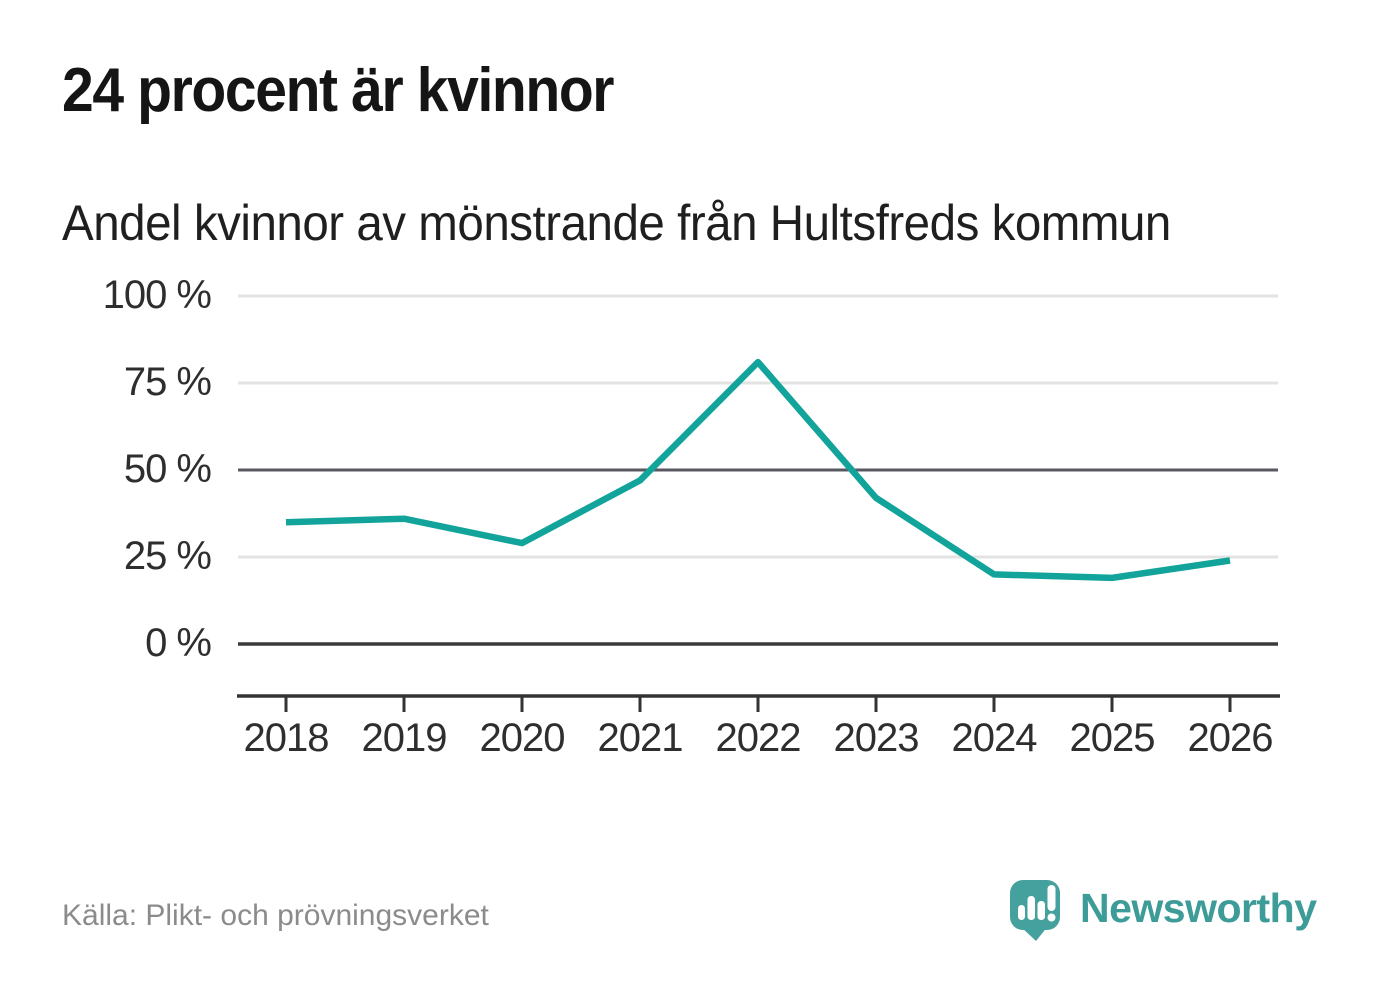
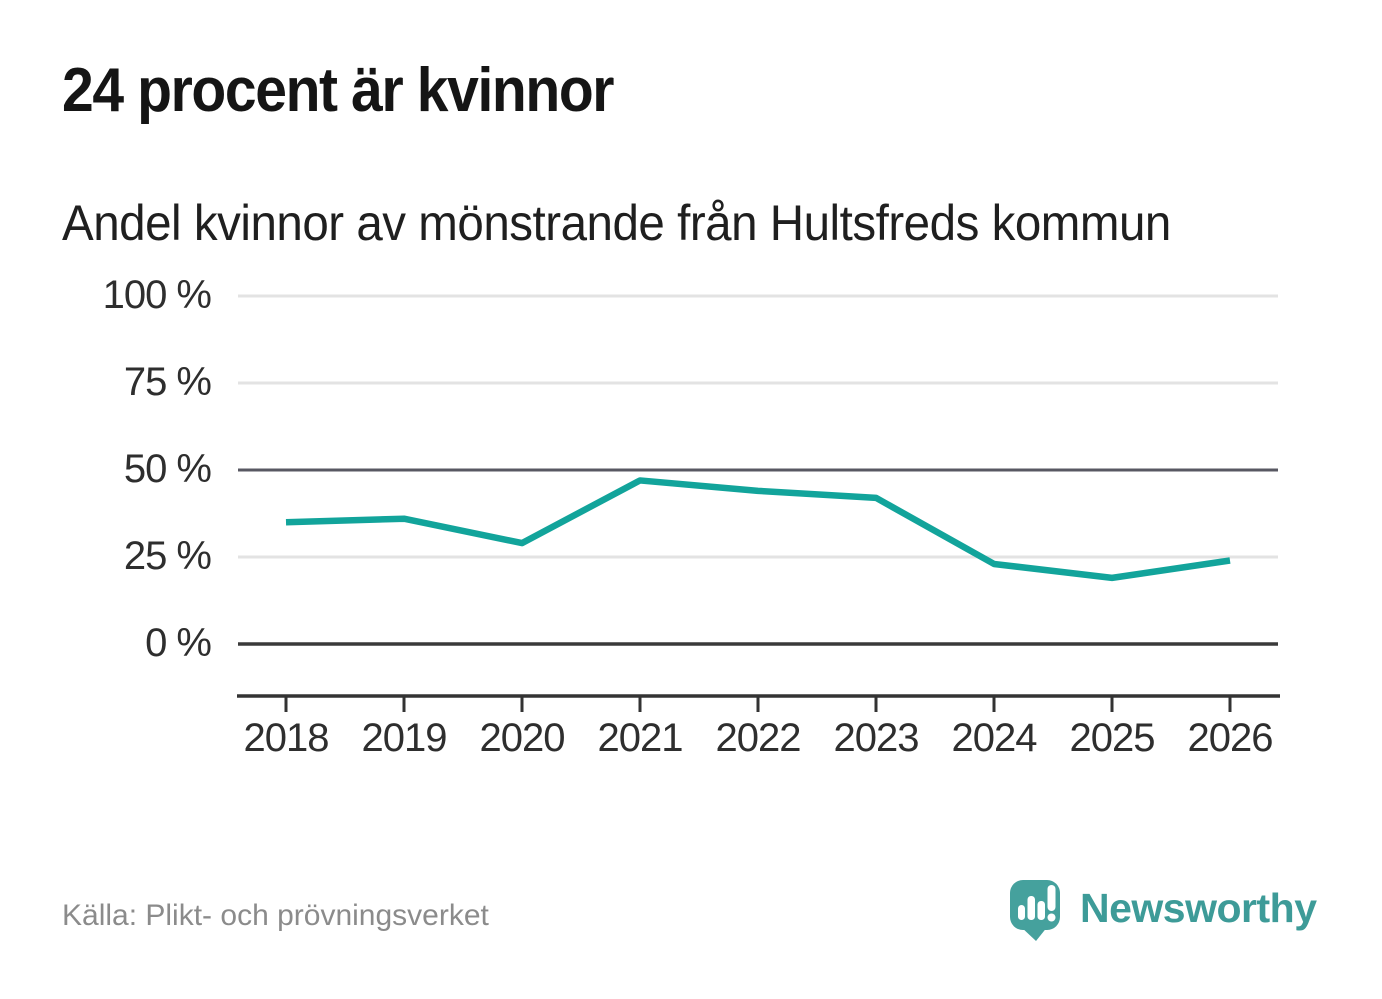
2022: 81% -> 44%
2024: 20% -> 23%
